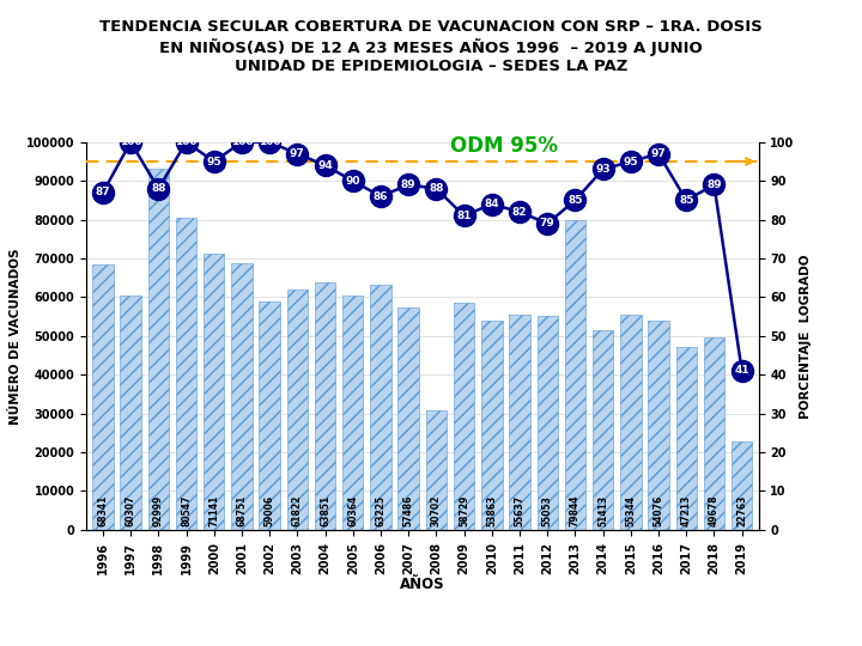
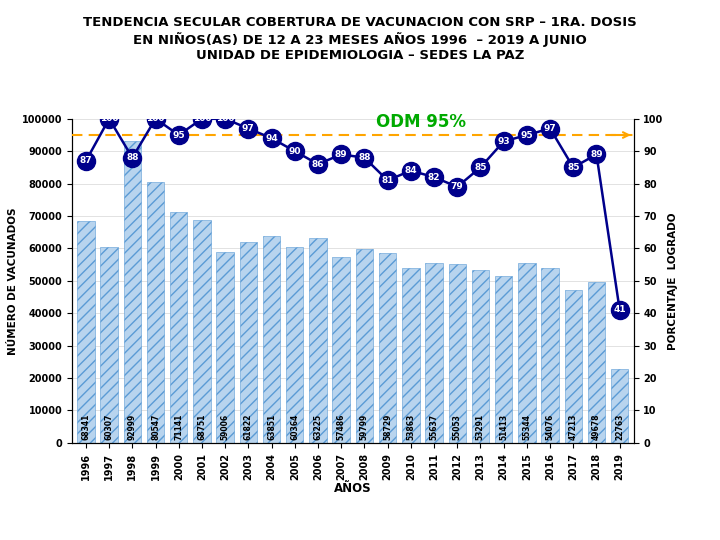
NÚMERO DE VACUNADOS/2008: 30702 -> 59799
NÚMERO DE VACUNADOS/2013: 79844 -> 53291
